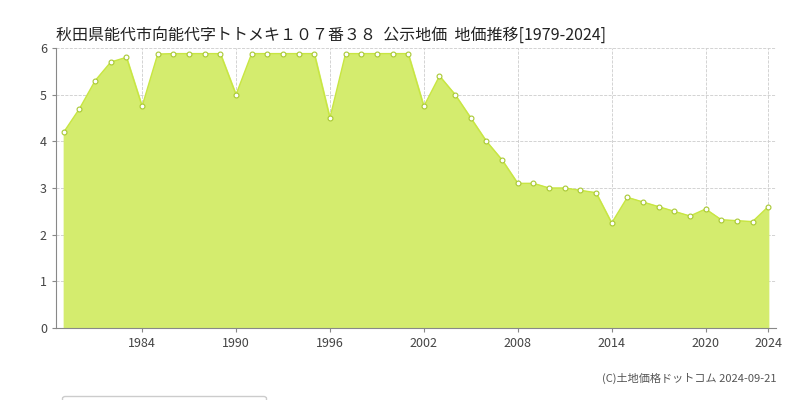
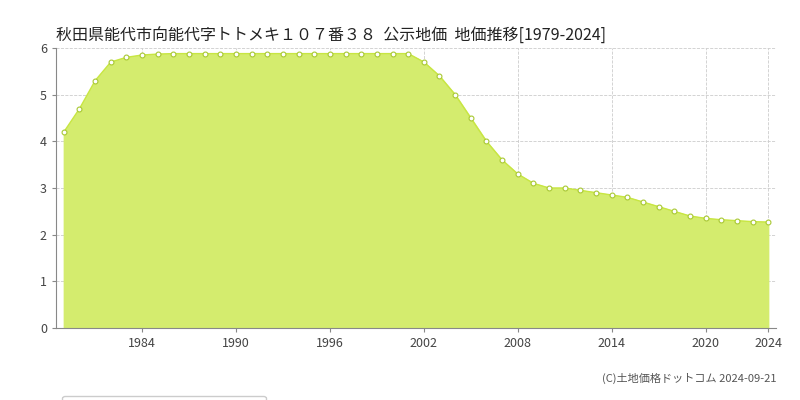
1984: 4.75 -> 5.85
1990: 5.00 -> 5.88
1996: 4.50 -> 5.88
2002: 4.75 -> 5.70
2008: 3.10 -> 3.30
2014: 2.25 -> 2.85
2020: 2.55 -> 2.35
2024: 2.60 -> 2.27
